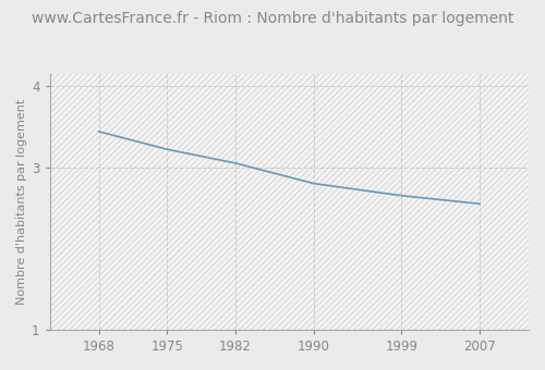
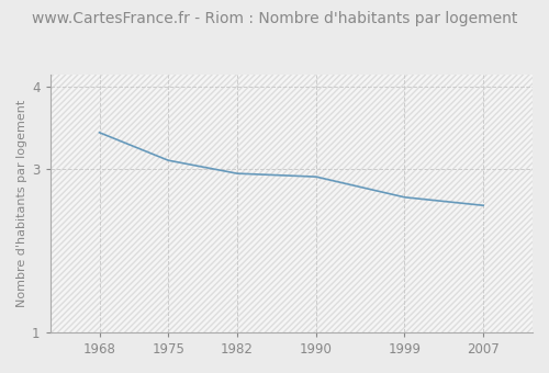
1975: 3.22 -> 3.10
1982: 3.05 -> 2.94
1990: 2.80 -> 2.90
